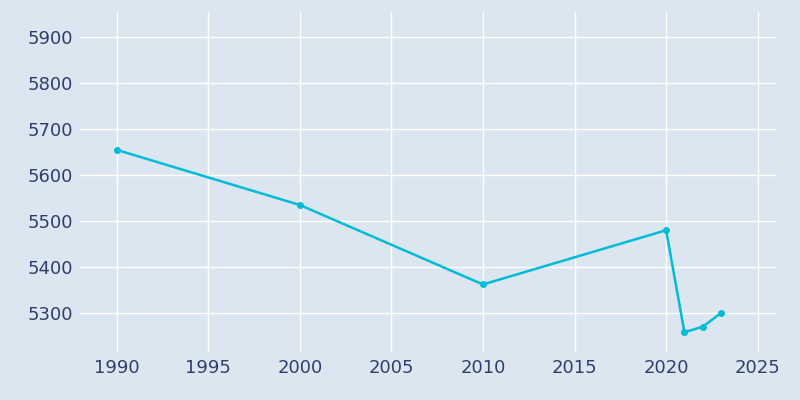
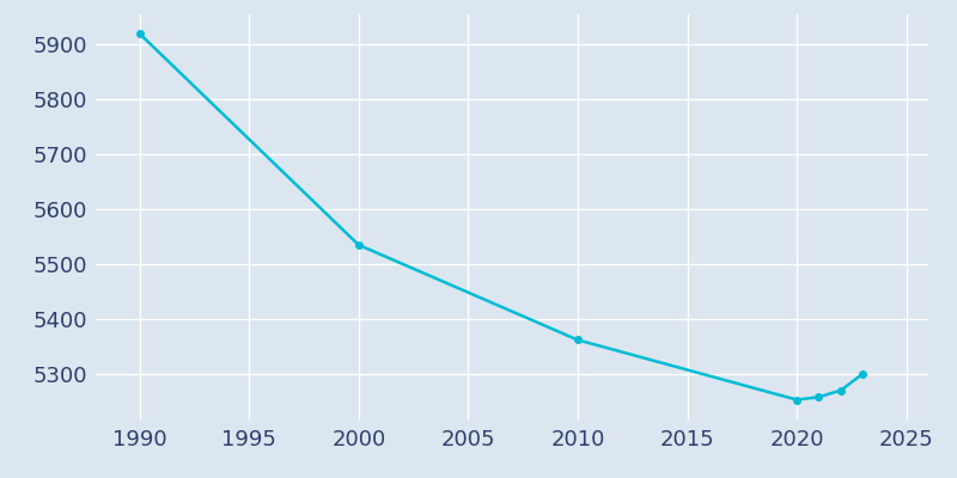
1990: 5655 -> 5920
2020: 5480 -> 5253
